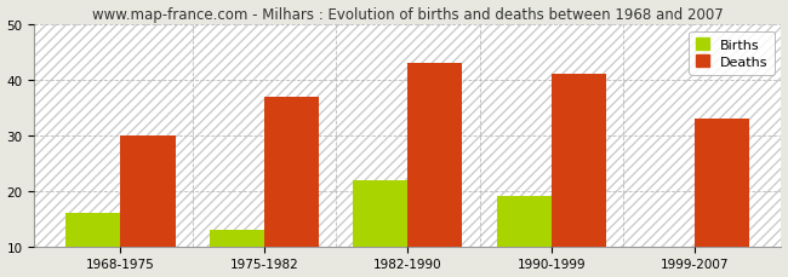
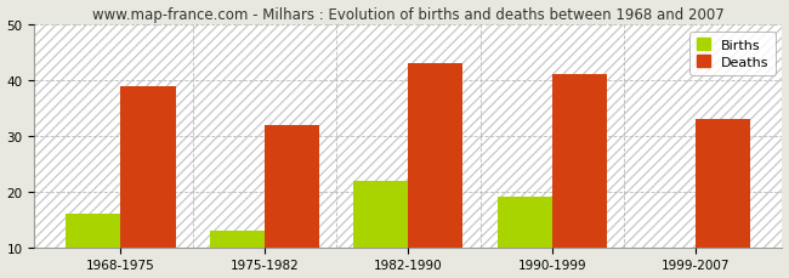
Deaths/1968-1975: 30 -> 39
Deaths/1975-1982: 37 -> 32
